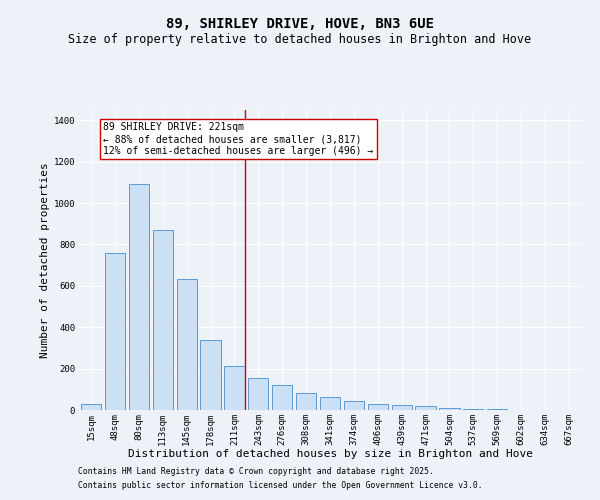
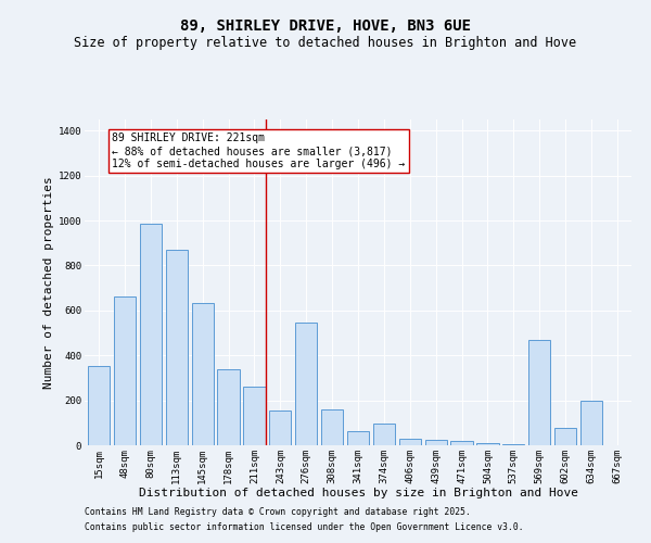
15sqm: 30 -> 355
48sqm: 760 -> 660
80sqm: 1090 -> 985
211sqm: 215 -> 260
276sqm: 120 -> 545
308sqm: 80 -> 160
374sqm: 45 -> 95
569sqm: 3 -> 470
602sqm: 2 -> 75
634sqm: 1 -> 200
